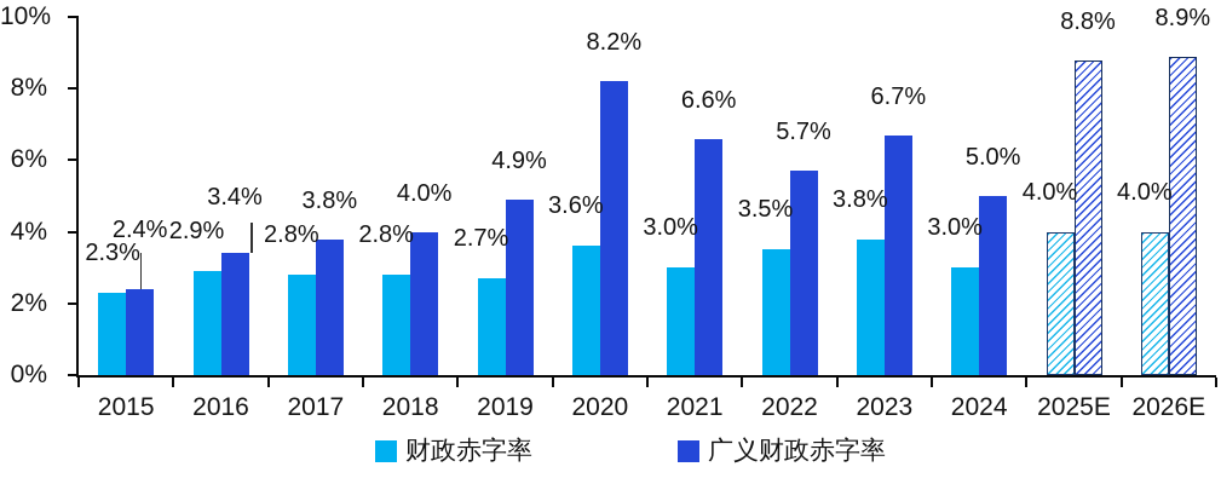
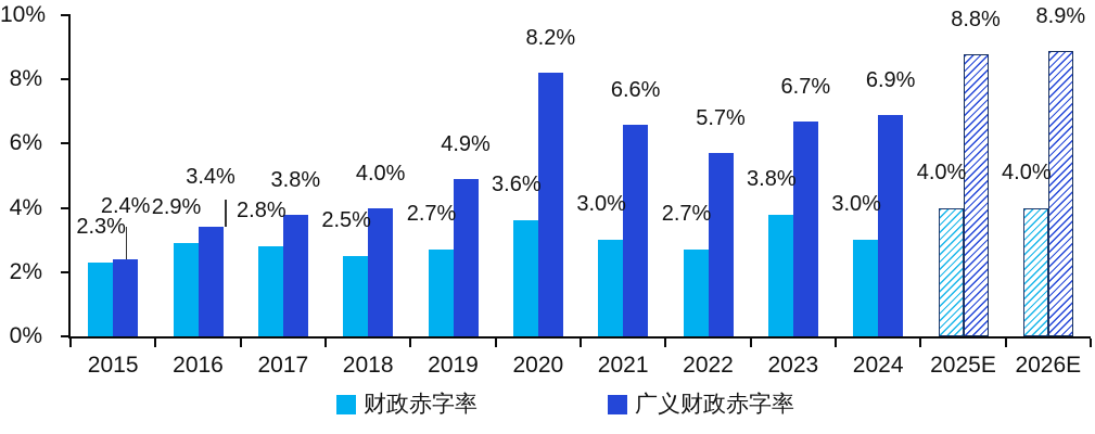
财政赤字率/2018: 2.8% -> 2.5%
财政赤字率/2022: 3.5% -> 2.7%
广义财政赤字率/2024: 5.0% -> 6.9%
